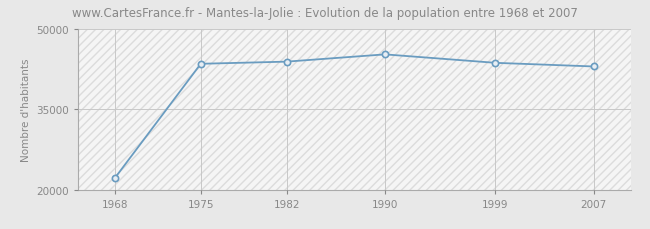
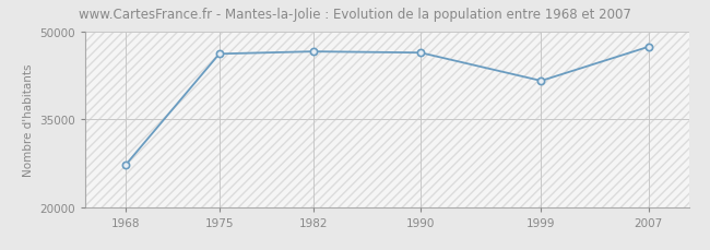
1968: 22200 -> 27200
1975: 43500 -> 46200
1982: 43900 -> 46600
1990: 45300 -> 46400
1999: 43700 -> 41600
2007: 43000 -> 47400
